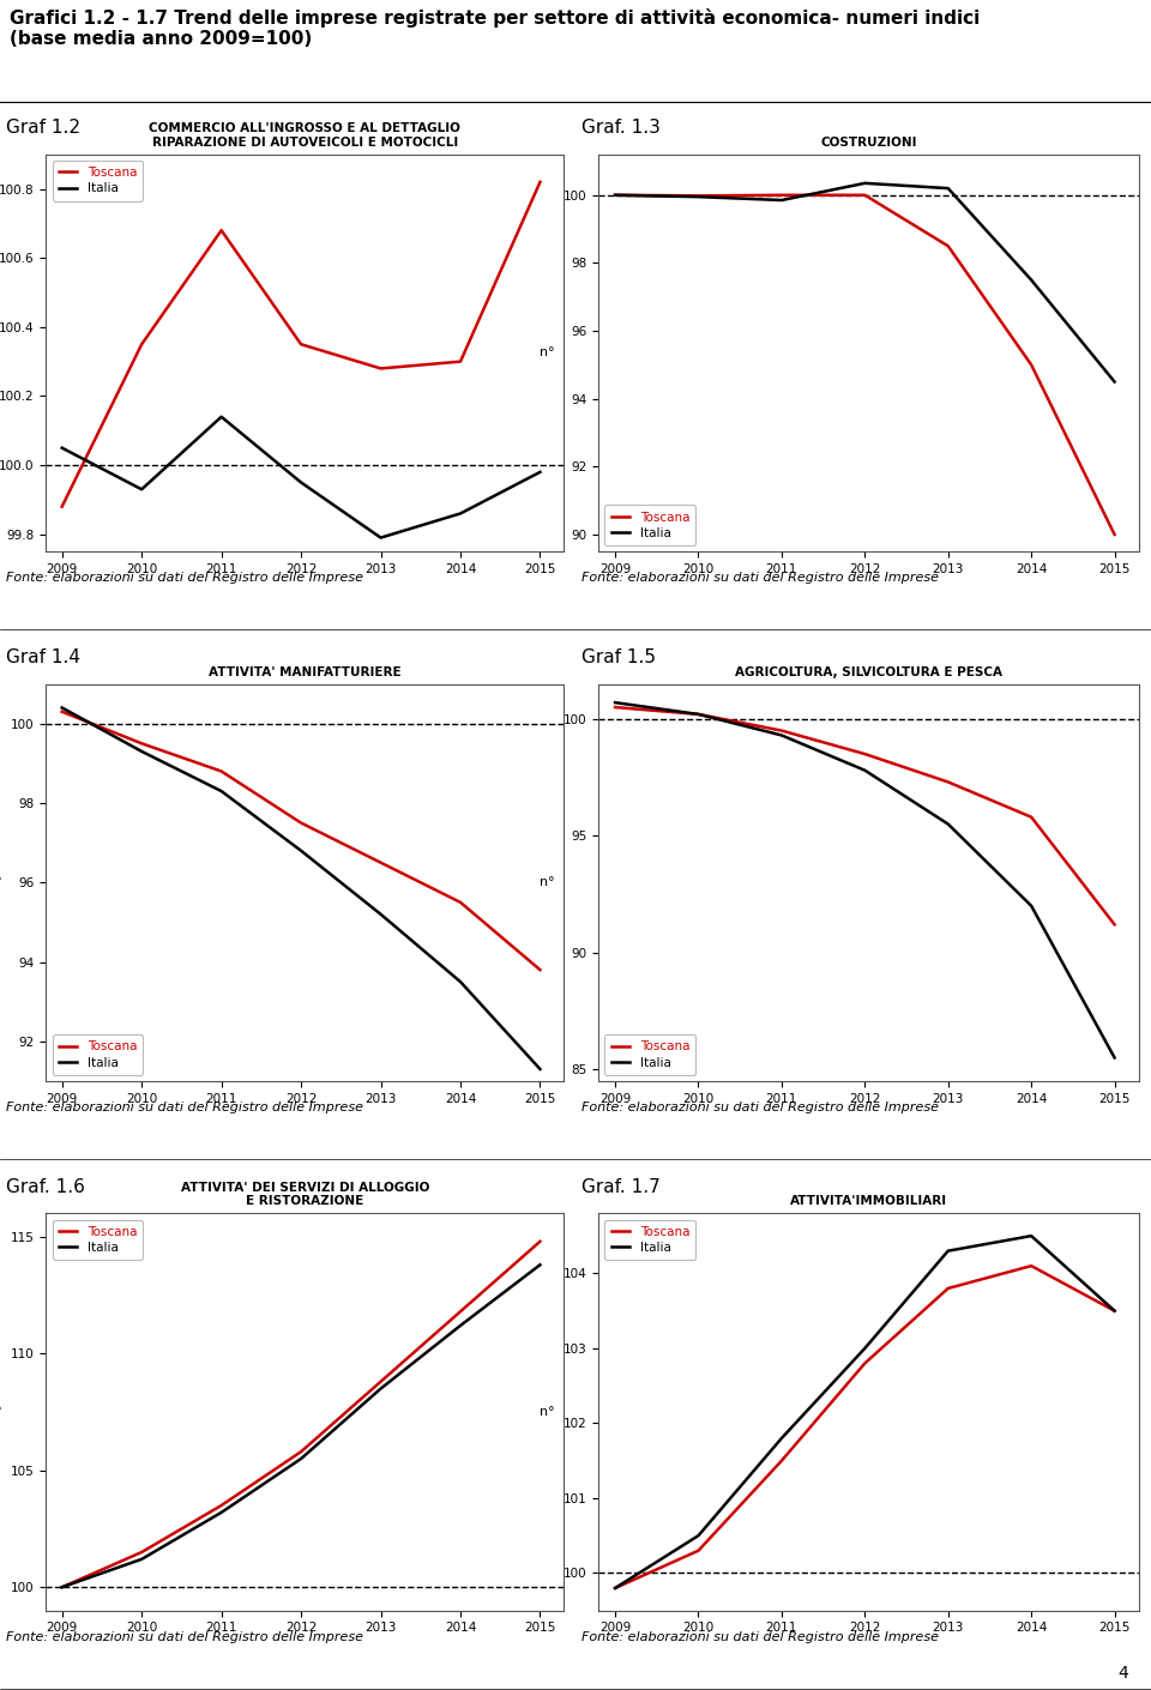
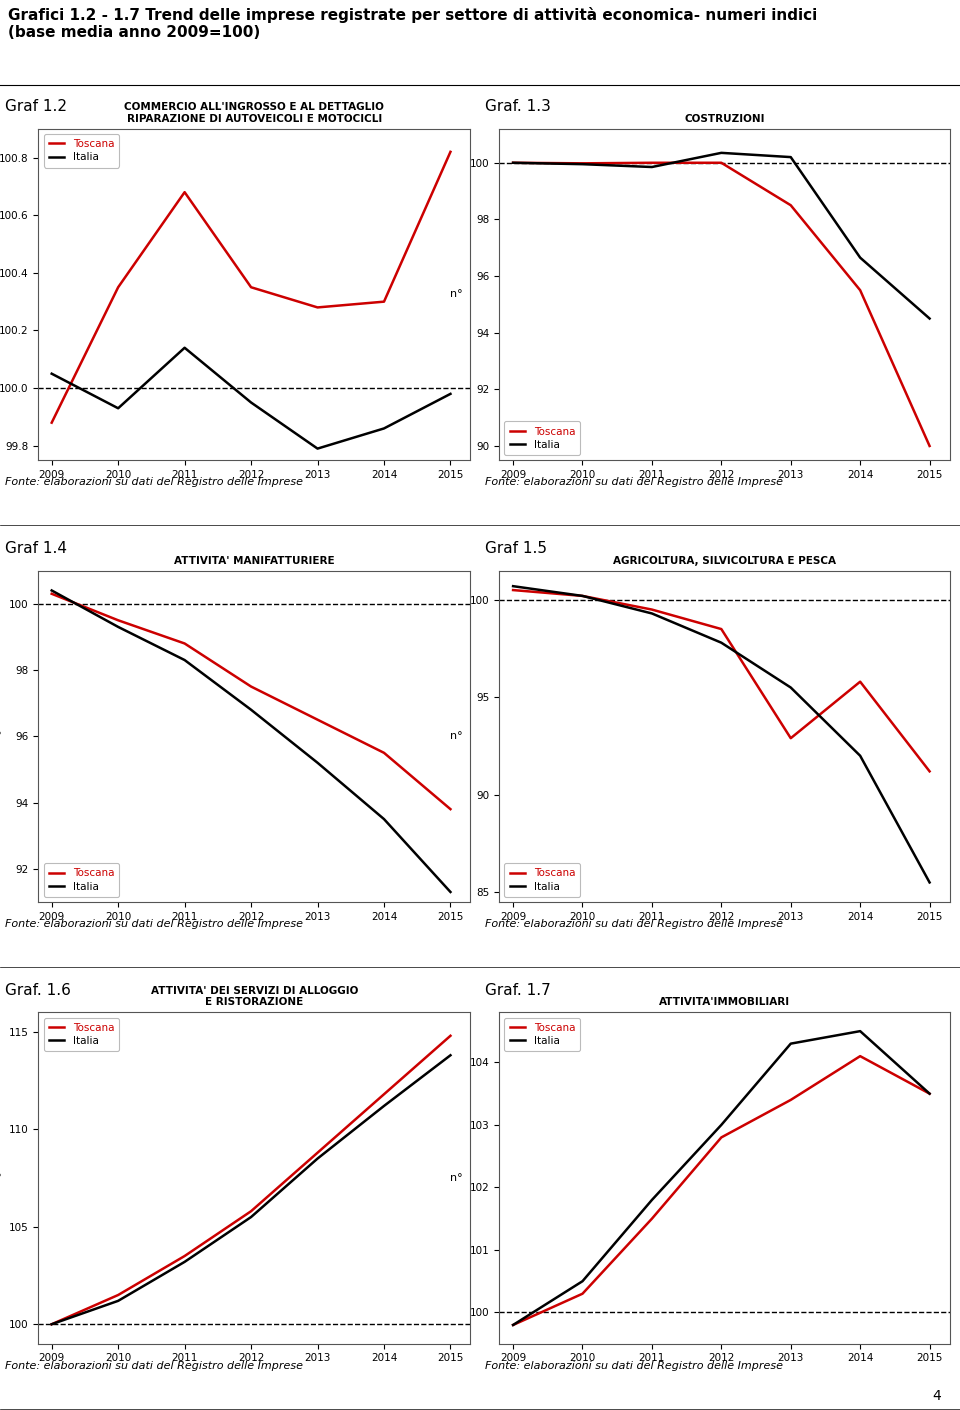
COSTRUZIONI/Toscana/2014: 95.00 -> 95.50
COSTRUZIONI/Italia/2014: 97.50 -> 96.65
AGRICOLTURA, SILVICOLTURA E PESCA/Toscana/2013: 97.3 -> 92.9
ATTIVITA'IMMOBILIARI/Toscana/2013: 103.8 -> 103.4
